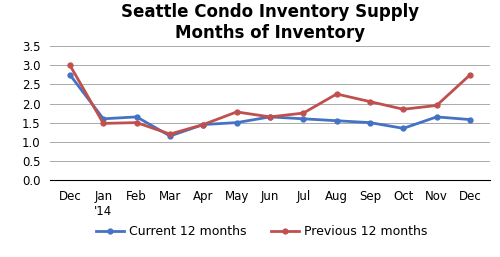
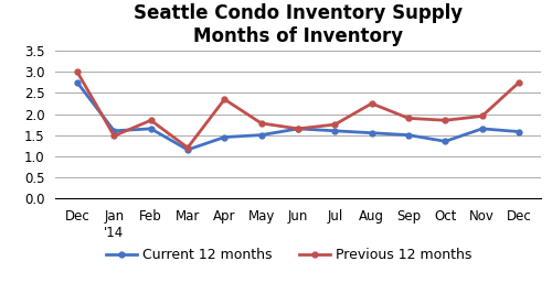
Previous 12 months/Feb: 1.50 -> 1.85
Previous 12 months/Apr: 1.45 -> 2.35
Previous 12 months/Sep: 2.05 -> 1.90
